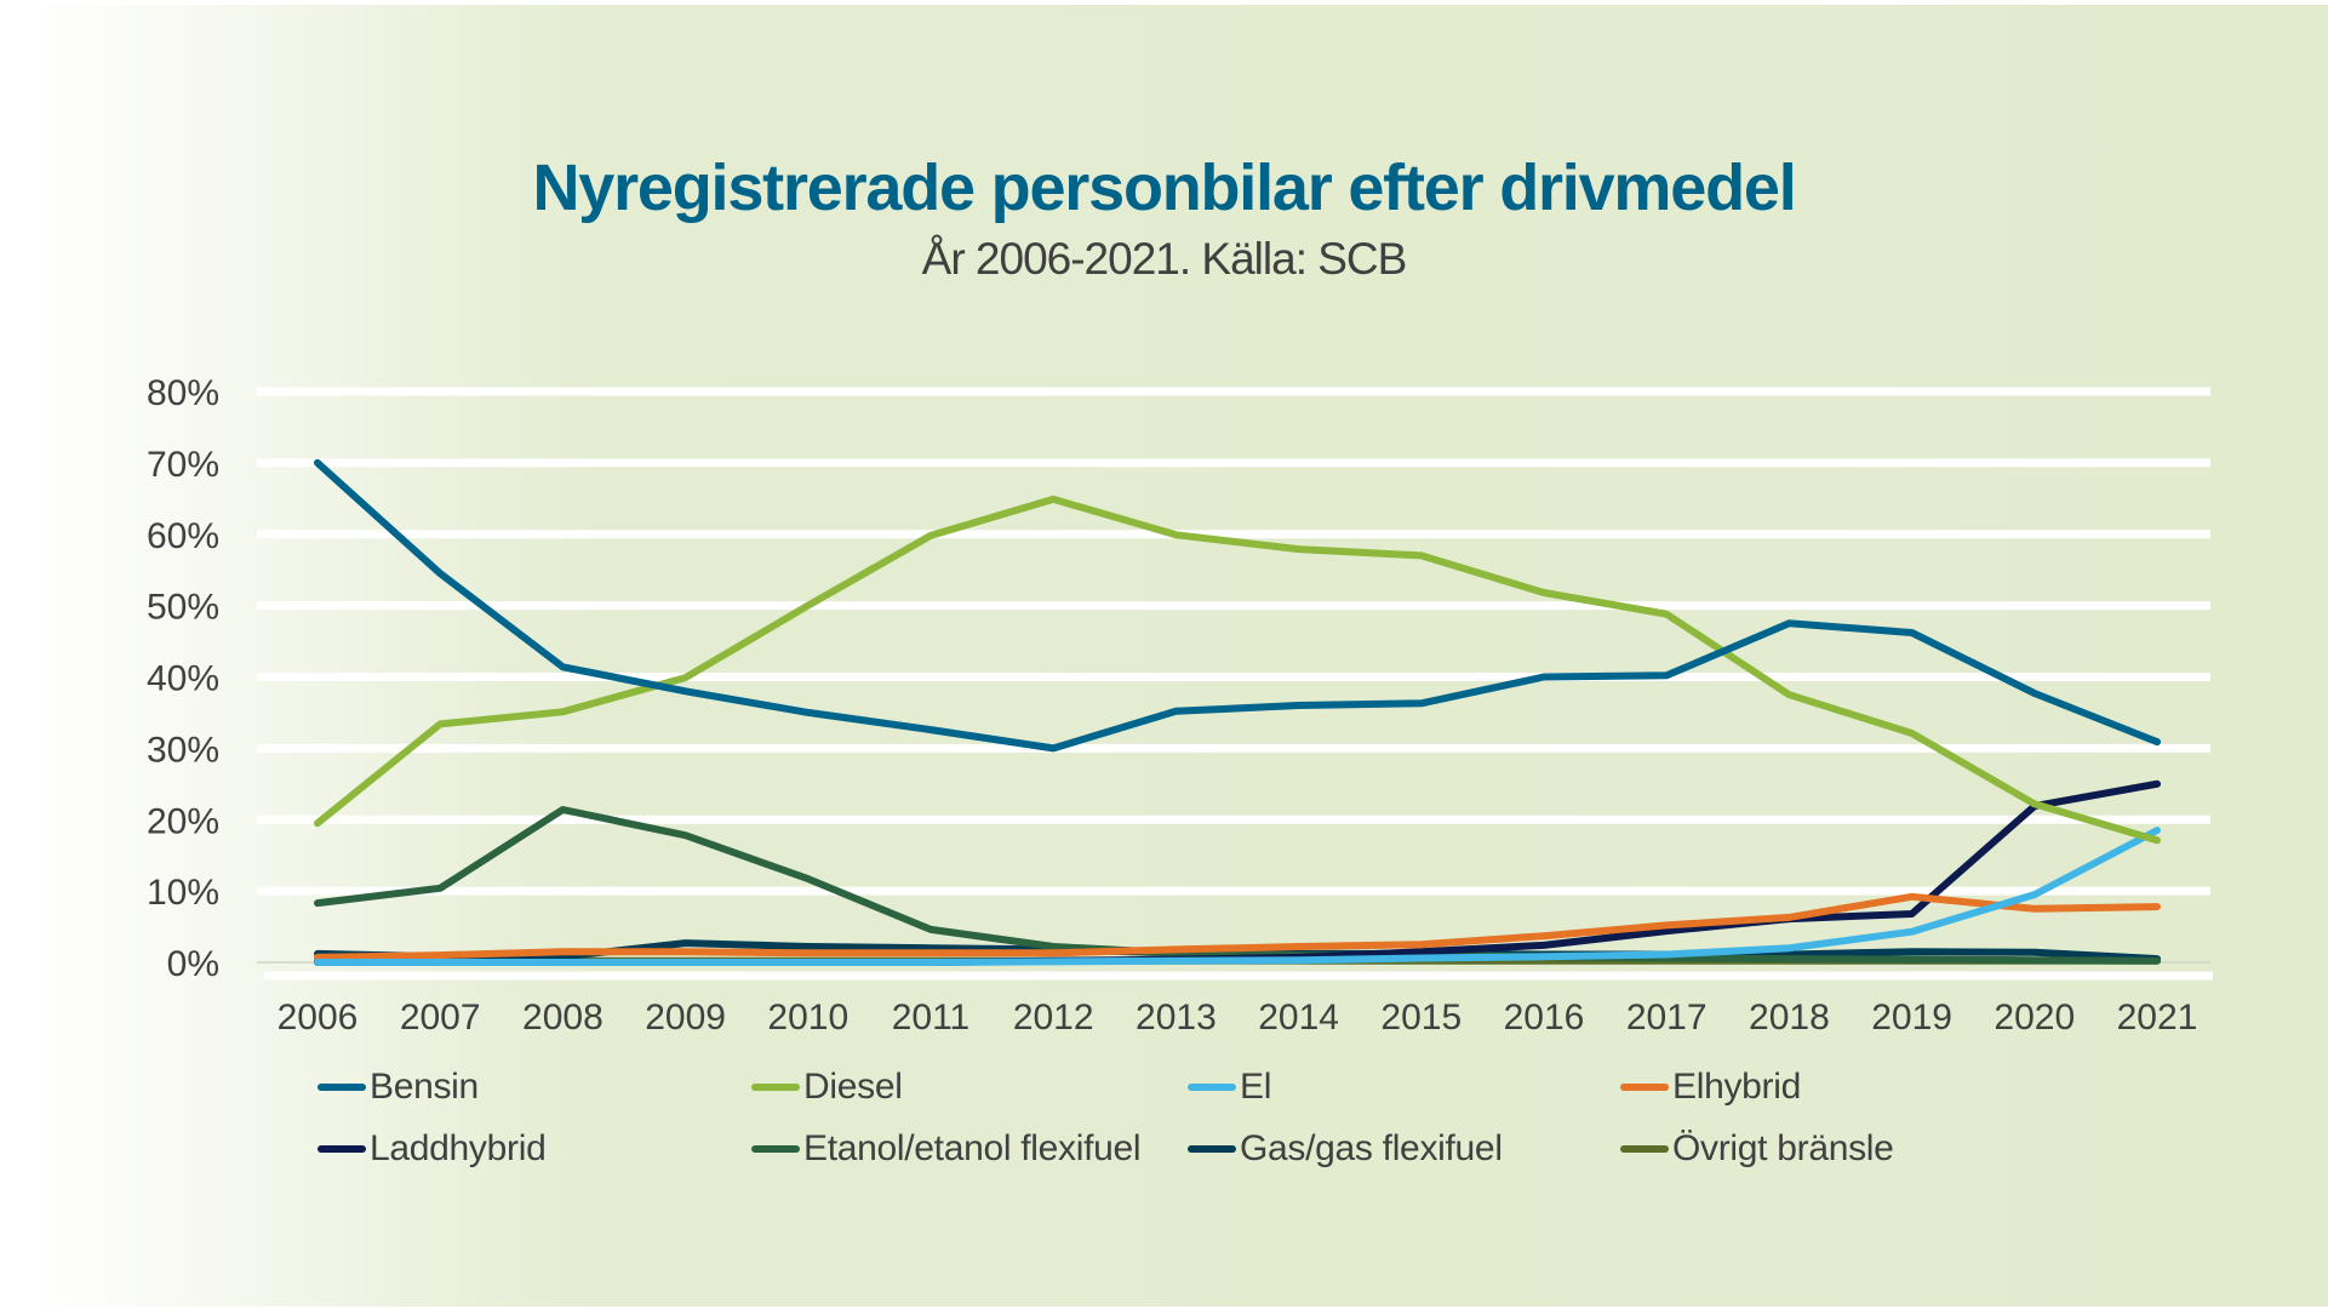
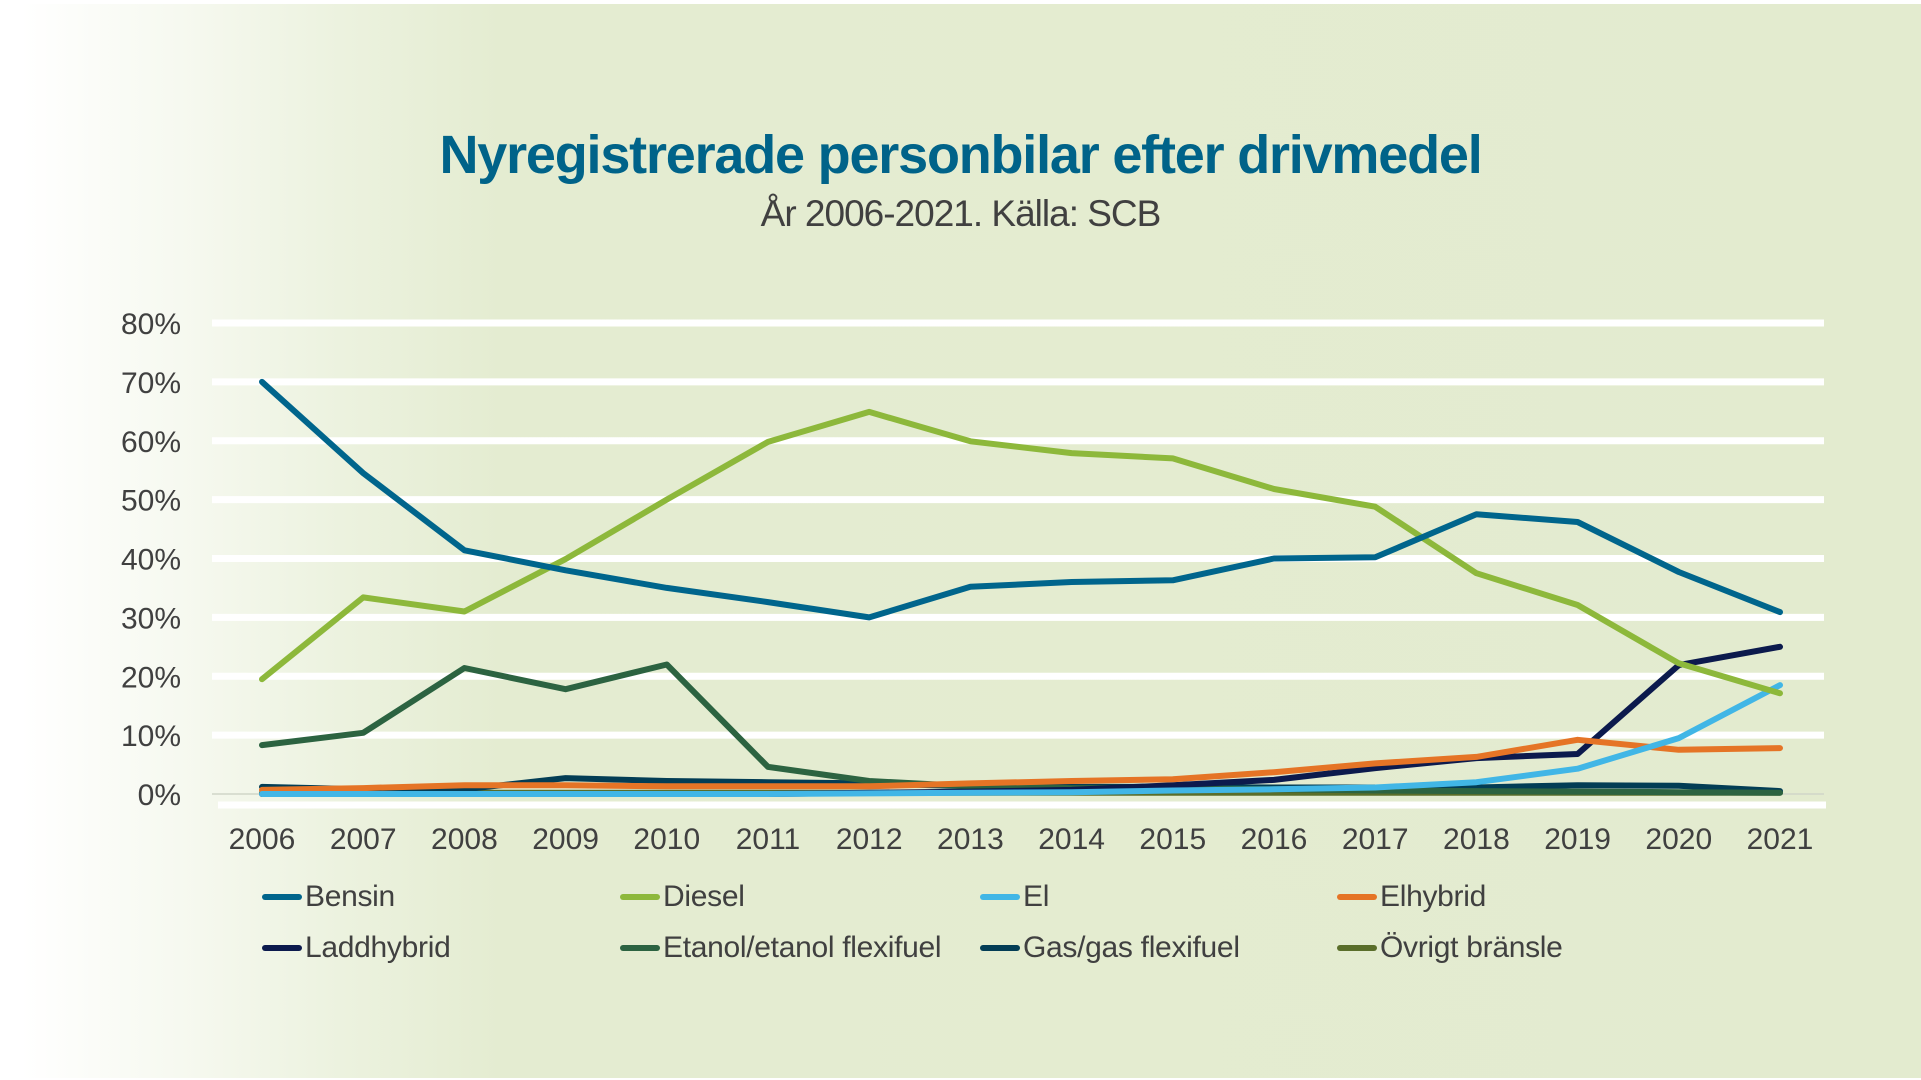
Diesel/2008: 35% -> 31%
Etanol/etanol flexifuel/2010: 12% -> 22%
